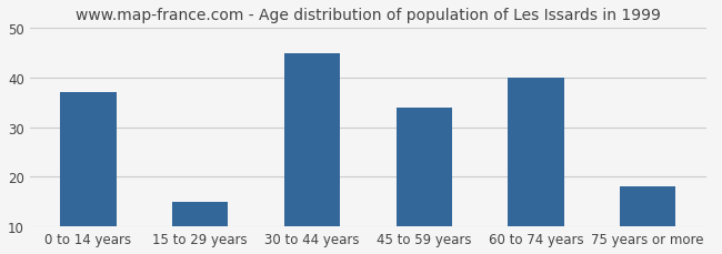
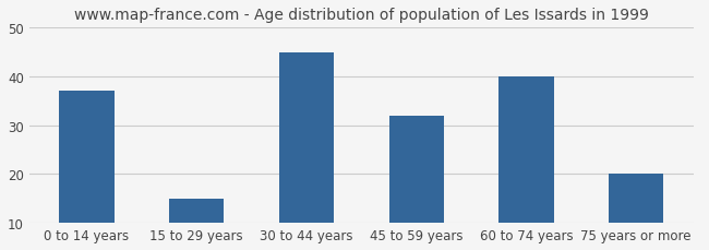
45 to 59 years: 34 -> 32
75 years or more: 18 -> 20
